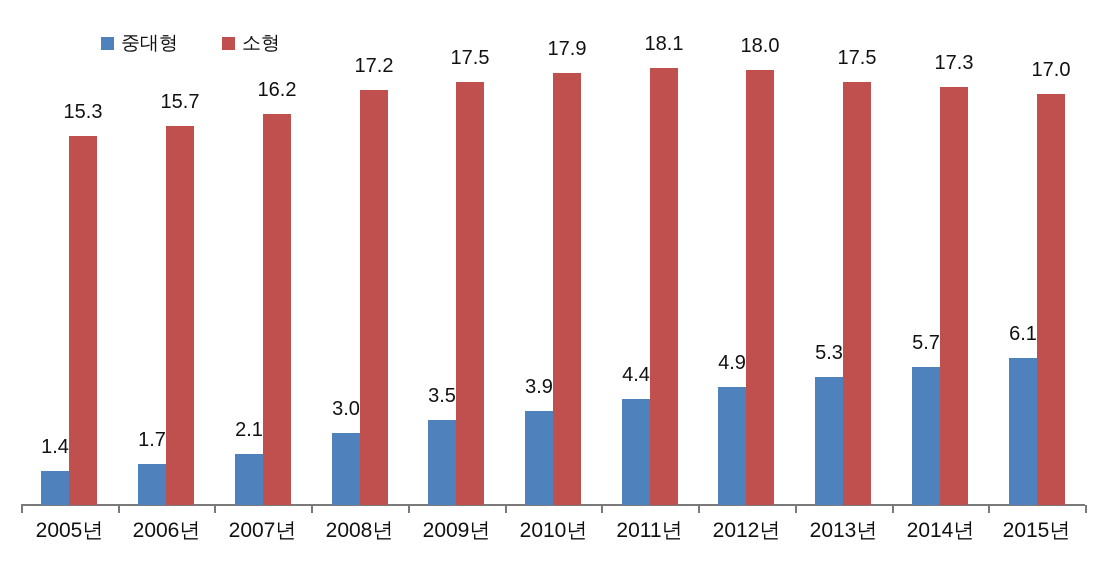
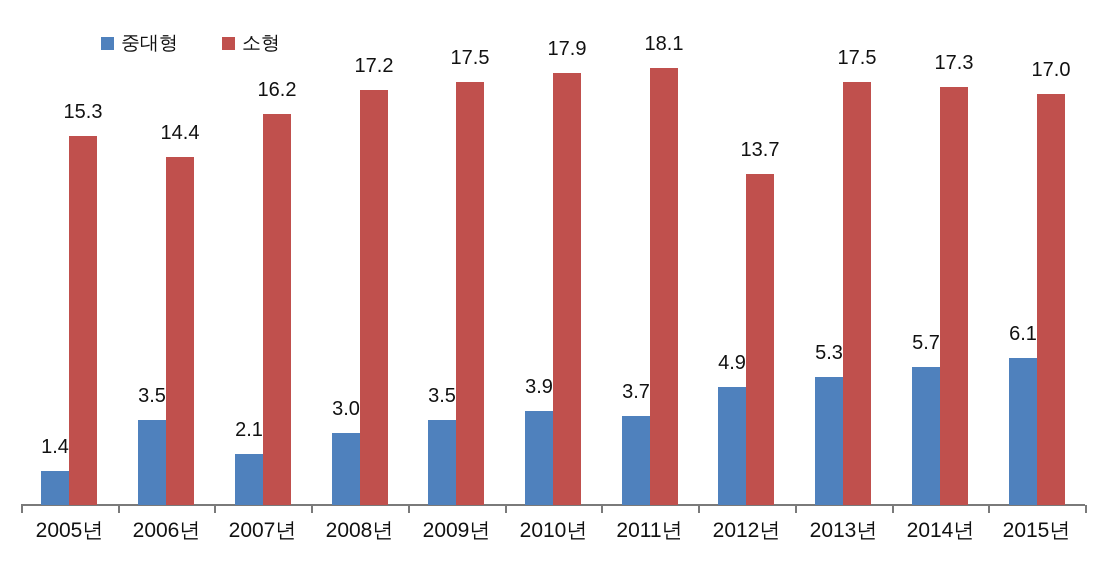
중대형/2006년: 1.7 -> 3.5
소형/2006년: 15.7 -> 14.4
중대형/2011년: 4.4 -> 3.7
소형/2012년: 18.0 -> 13.7
